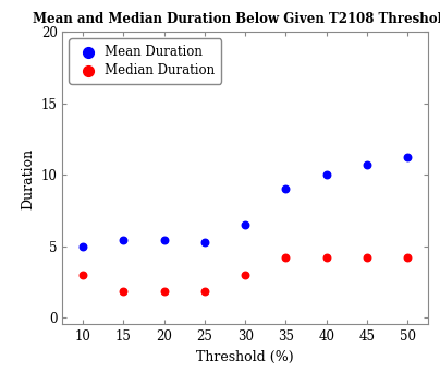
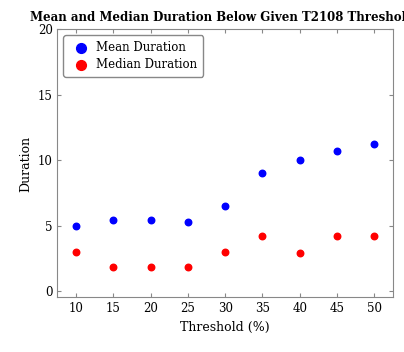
Median Duration/40: 4.2 -> 2.9
